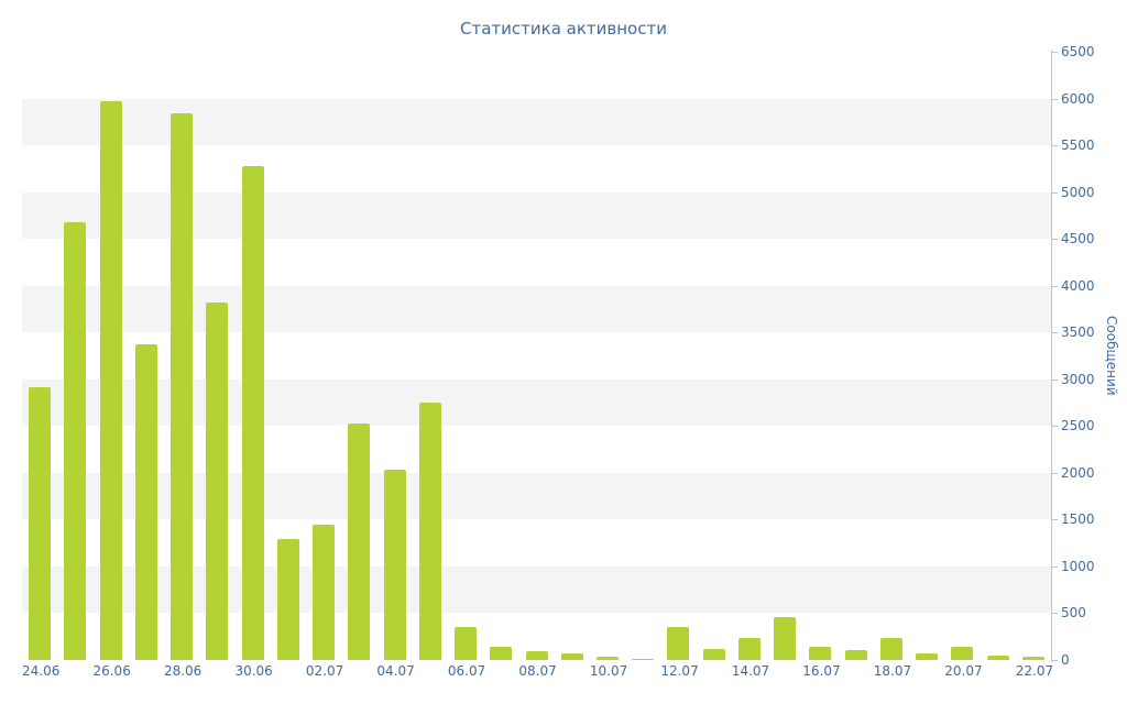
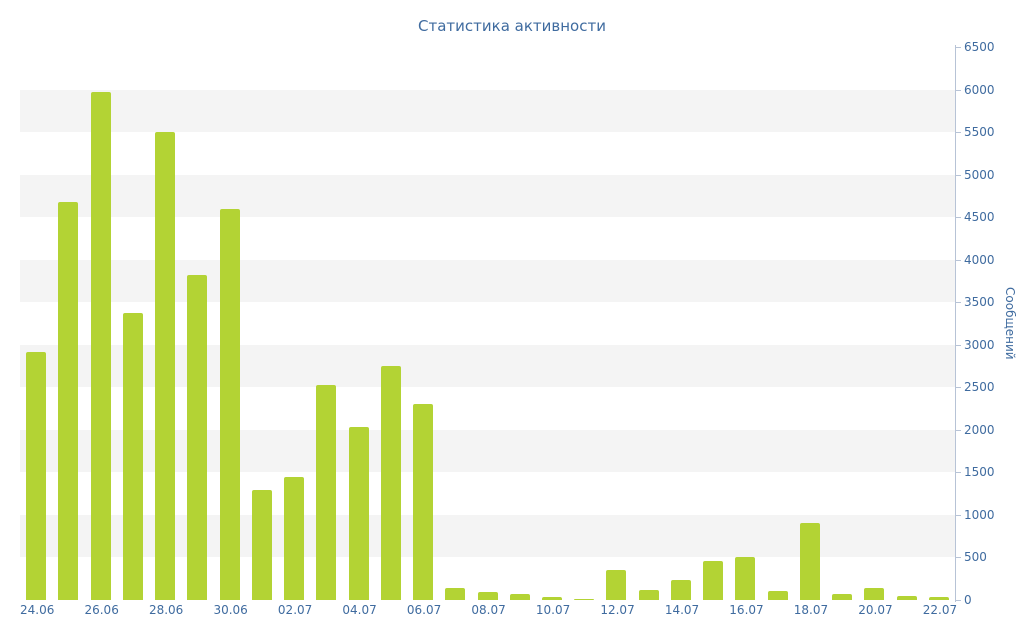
28.06: 5800 -> 5500
30.06: 5300 -> 4600
06.07: 400 -> 2300
16.07: 100 -> 500
18.07: 200 -> 900
